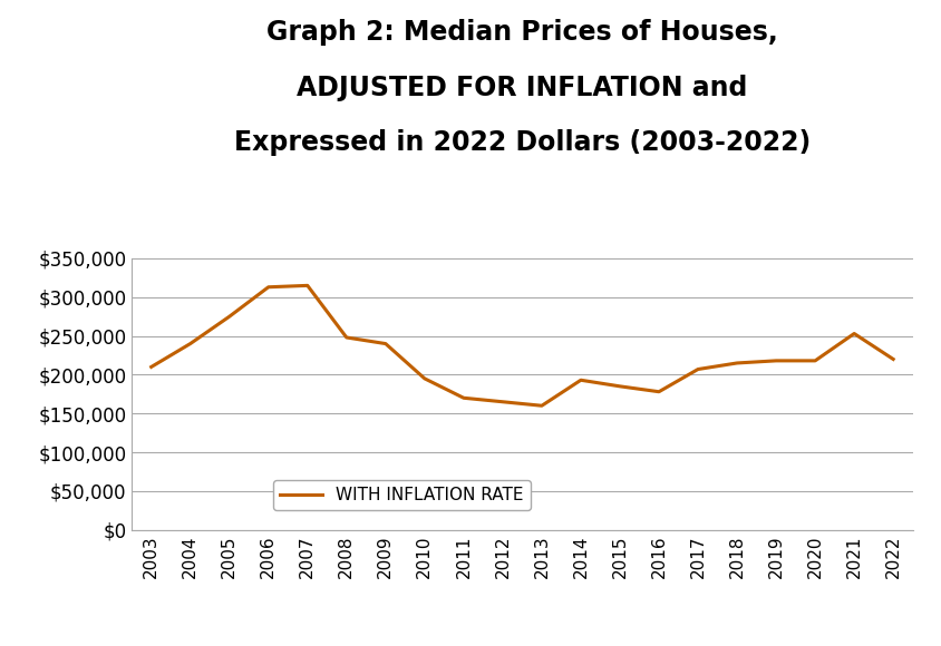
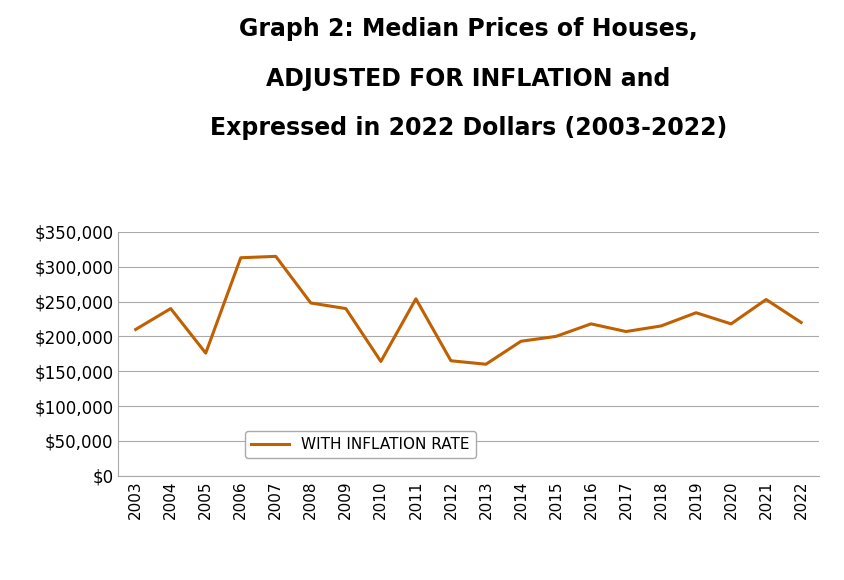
2005: $275,000 -> $176,000
2010: $195,000 -> $164,000
2011: $170,000 -> $254,000
2015: $185,000 -> $200,000
2016: $178,000 -> $218,000
2019: $218,000 -> $234,000
